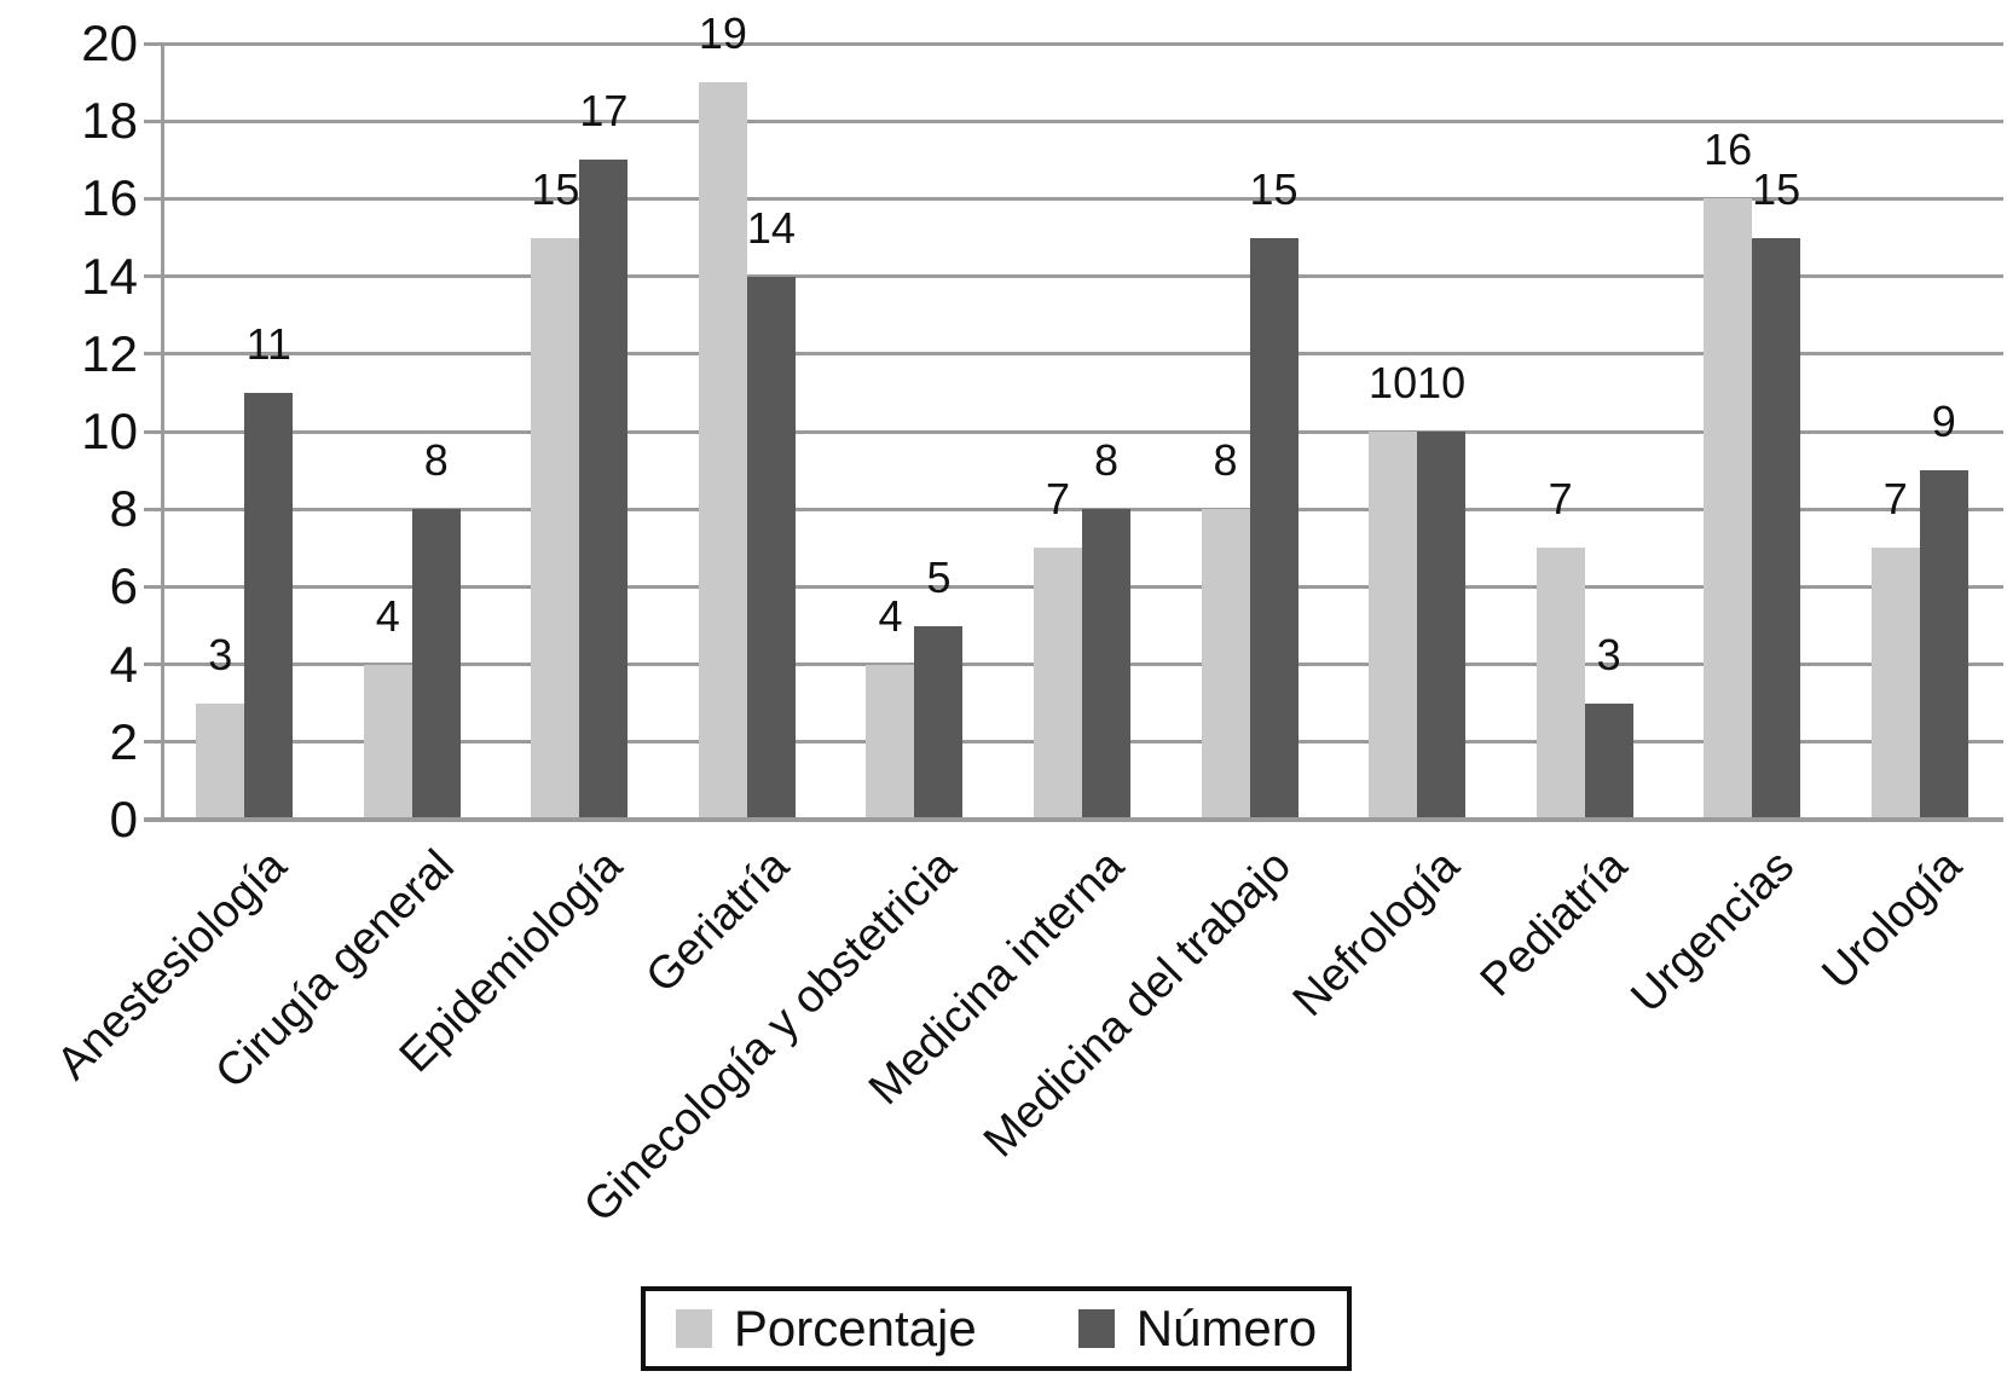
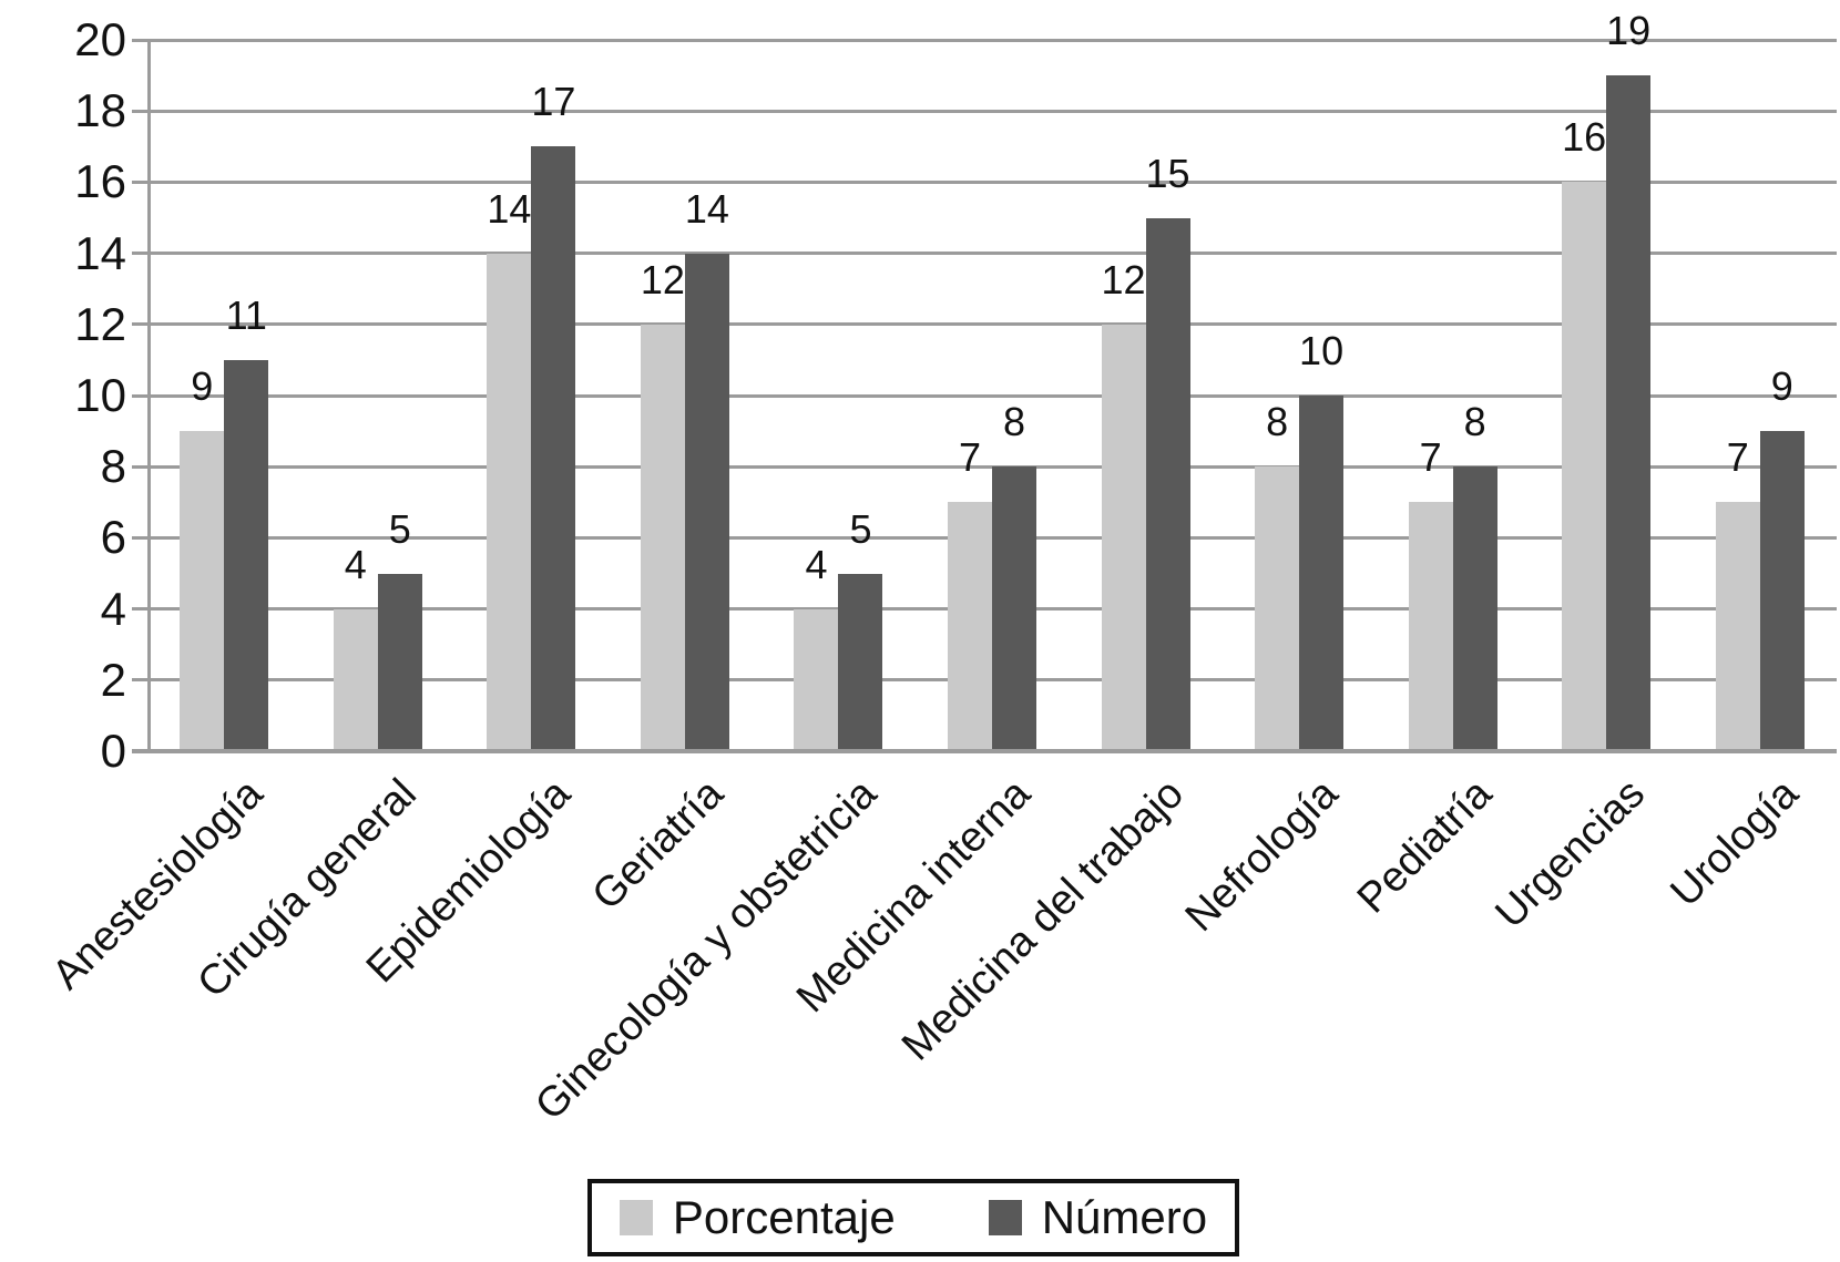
Porcentaje/Anestesiología: 3 -> 9
Número/Cirugía general: 8 -> 5
Porcentaje/Epidemiología: 15 -> 14
Porcentaje/Geriatría: 19 -> 12
Porcentaje/Medicina del trabajo: 8 -> 12
Porcentaje/Nefrología: 10 -> 8
Número/Pediatría: 3 -> 8
Número/Urgencias: 15 -> 19
